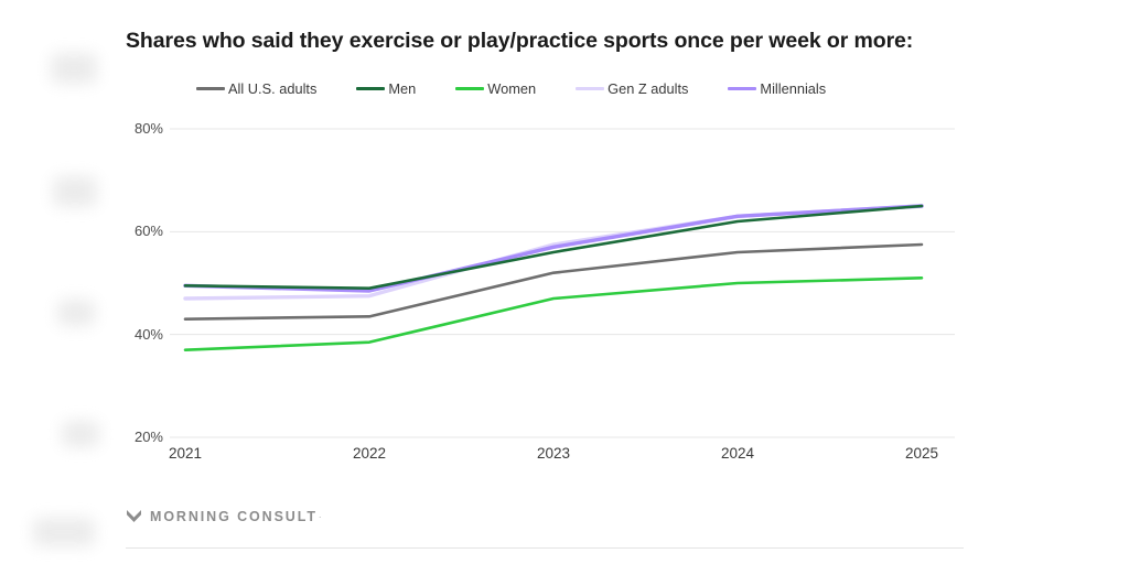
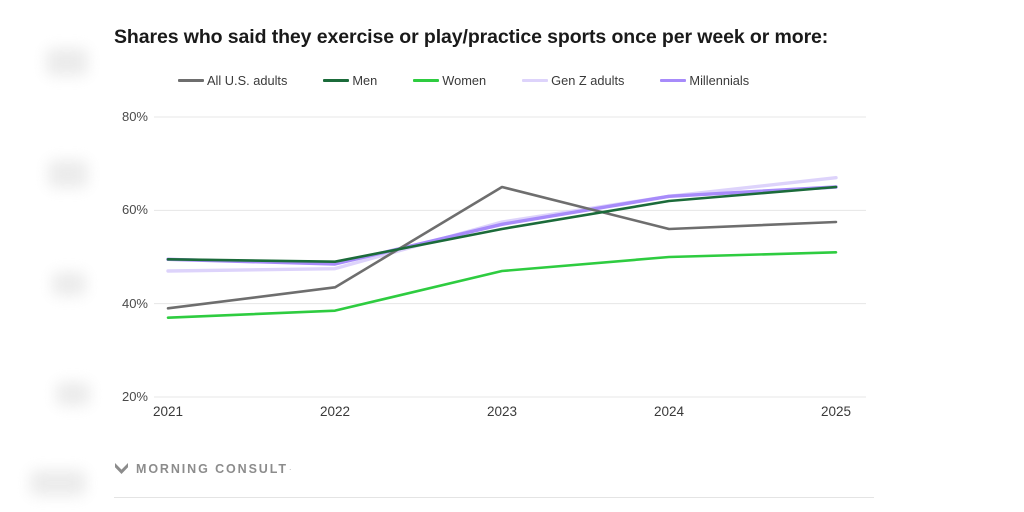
All U.S. adults/2021: 43% -> 39%
All U.S. adults/2023: 52% -> 65%
Gen Z adults/2025: 65% -> 67%
